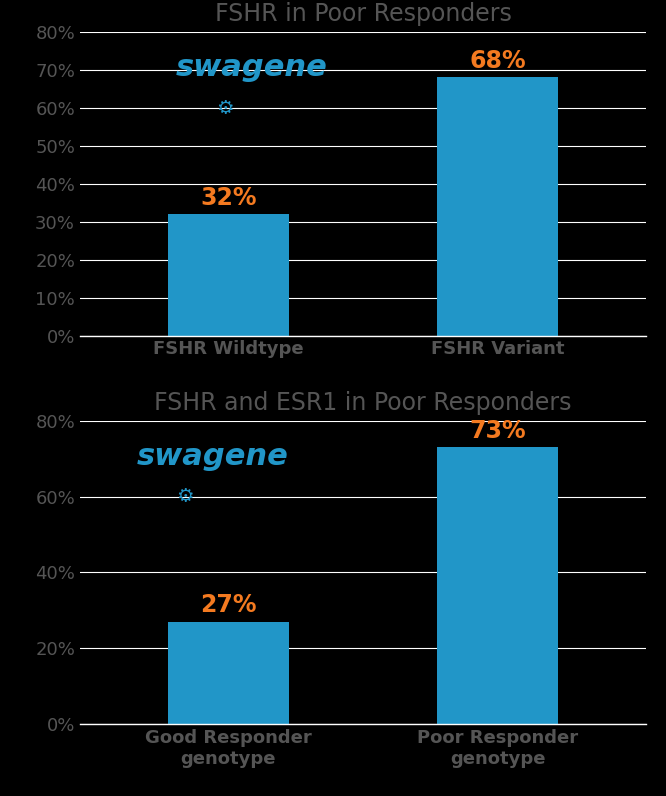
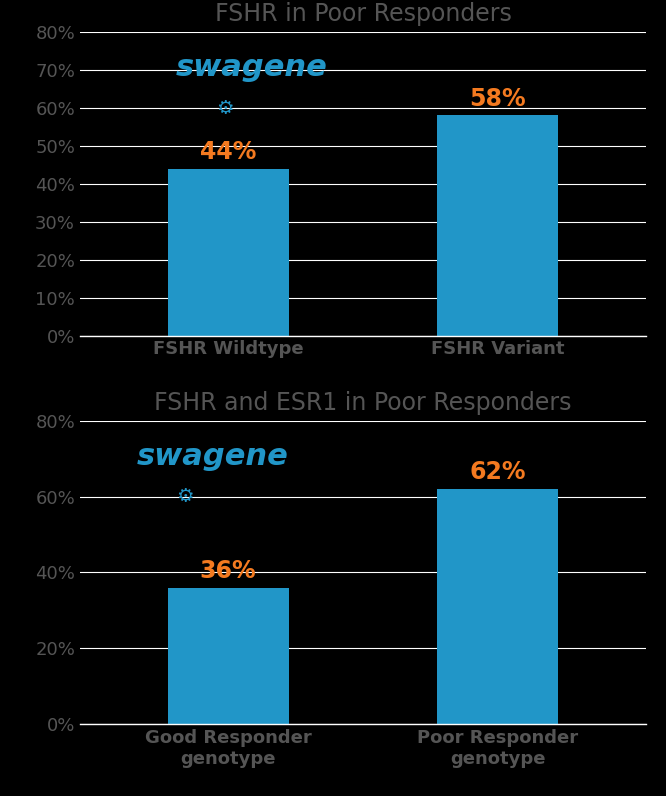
FSHR in Poor Responders/FSHR Wildtype: 32% -> 44%
FSHR in Poor Responders/FSHR Variant: 68% -> 58%
FSHR and ESR1 in Poor Responders/Good Responder genotype: 27% -> 36%
FSHR and ESR1 in Poor Responders/Poor Responder genotype: 73% -> 62%
